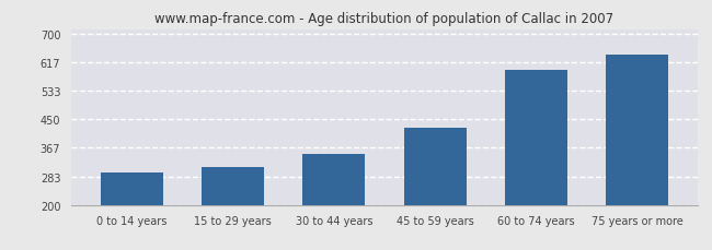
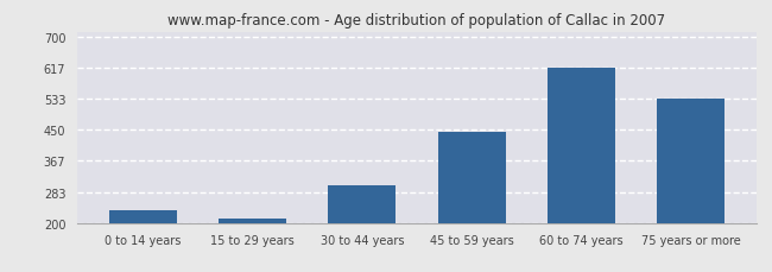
0 to 14 years: 295 -> 233
15 to 29 years: 310 -> 213
30 to 44 years: 350 -> 300
45 to 59 years: 425 -> 445
60 to 74 years: 595 -> 617
75 years or more: 640 -> 535
